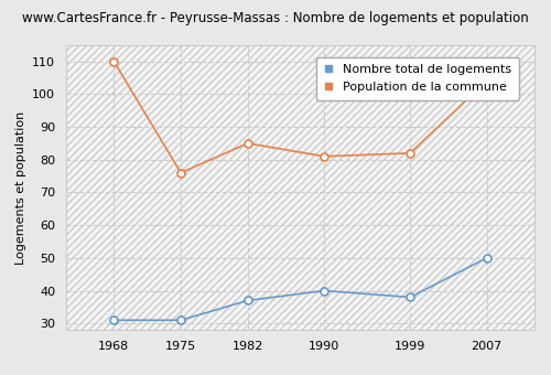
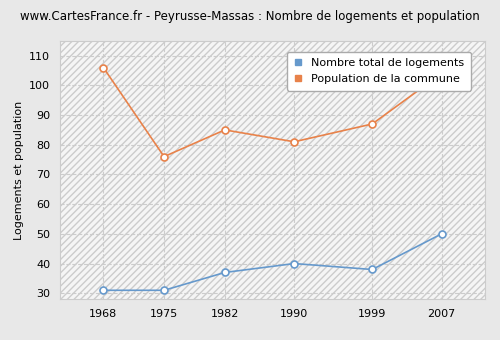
Population de la commune/1968: 110 -> 106
Population de la commune/1999: 82 -> 87
